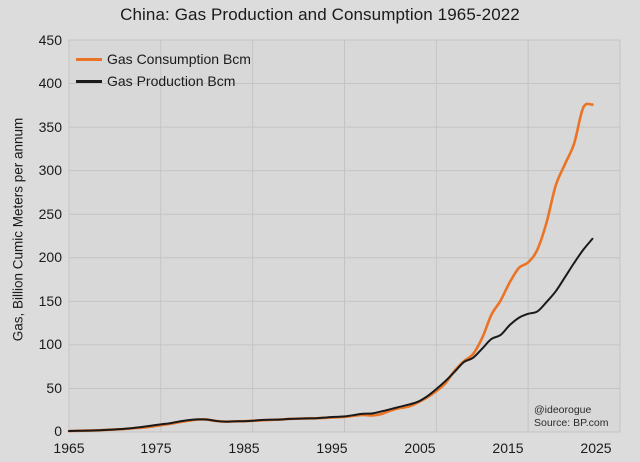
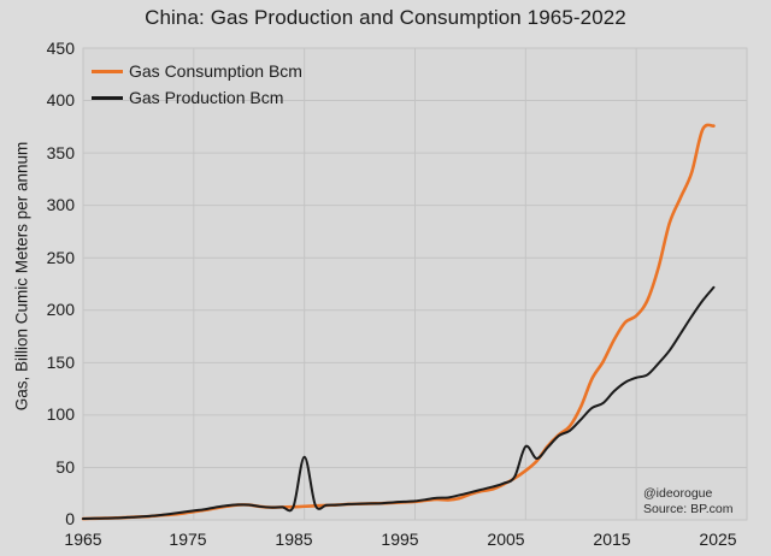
Gas Production Bcm/1985: 10 -> 60
Gas Production Bcm/2005: 50 -> 70
